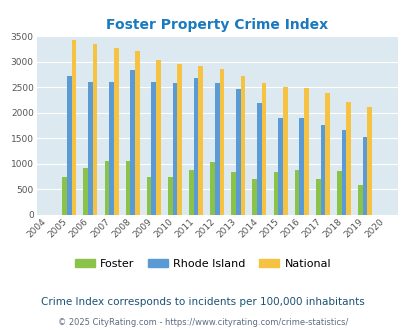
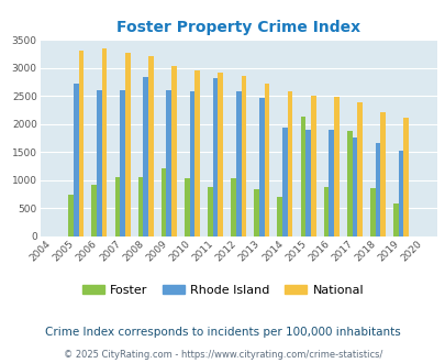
National/2005: 3420 -> 3300
Foster/2009: 740 -> 1200
Foster/2010: 730 -> 1040
Rhode Island/2011: 2680 -> 2820
Rhode Island/2014: 2190 -> 1940
Foster/2015: 830 -> 2140
Foster/2017: 690 -> 1880
